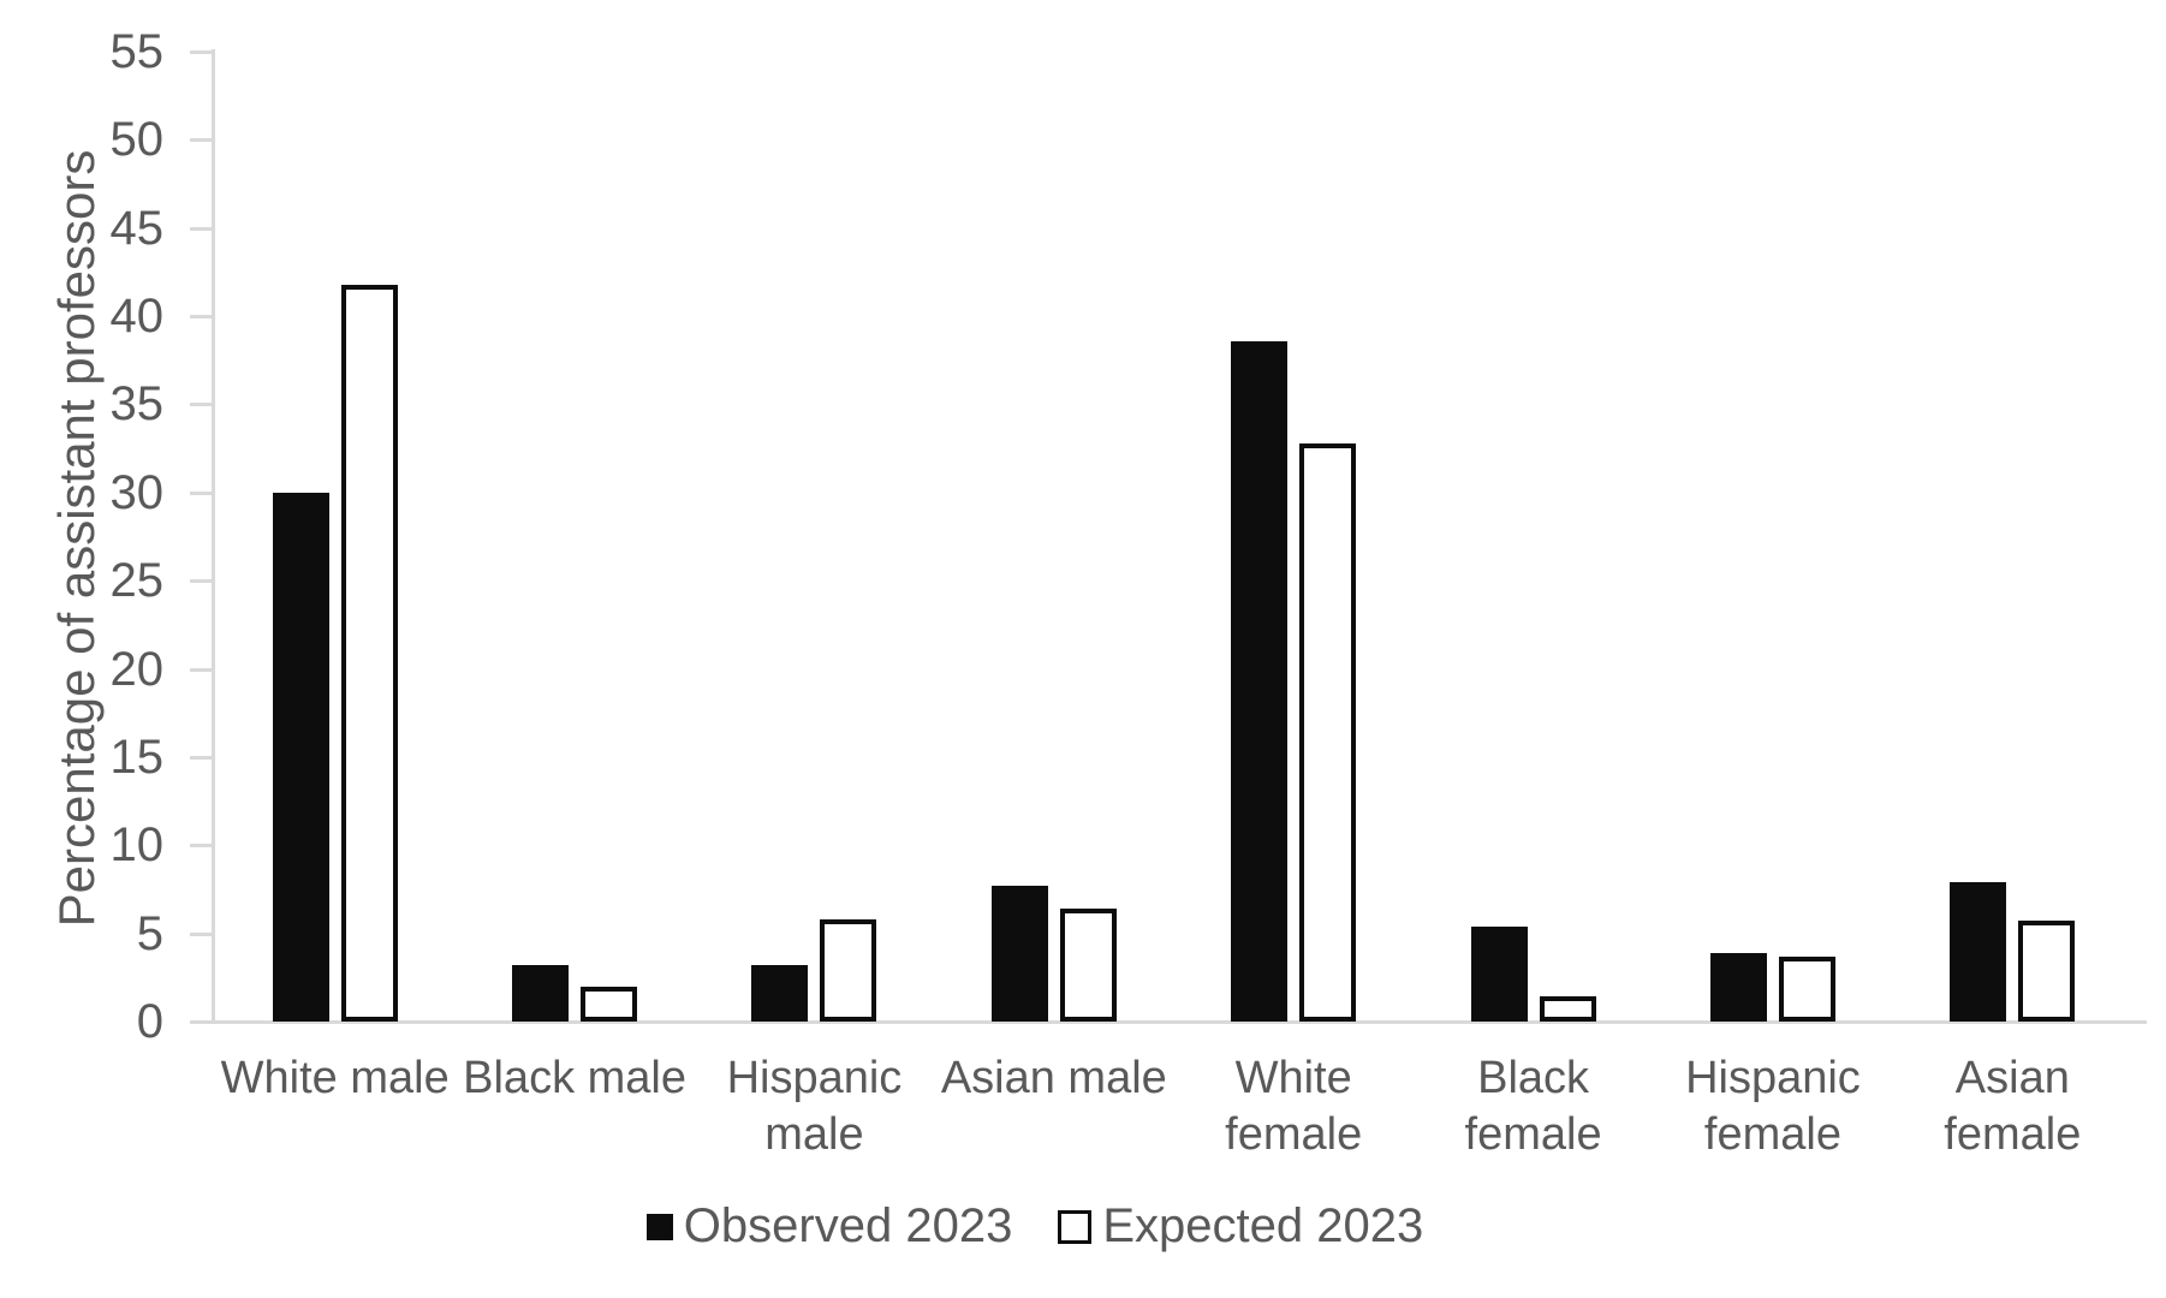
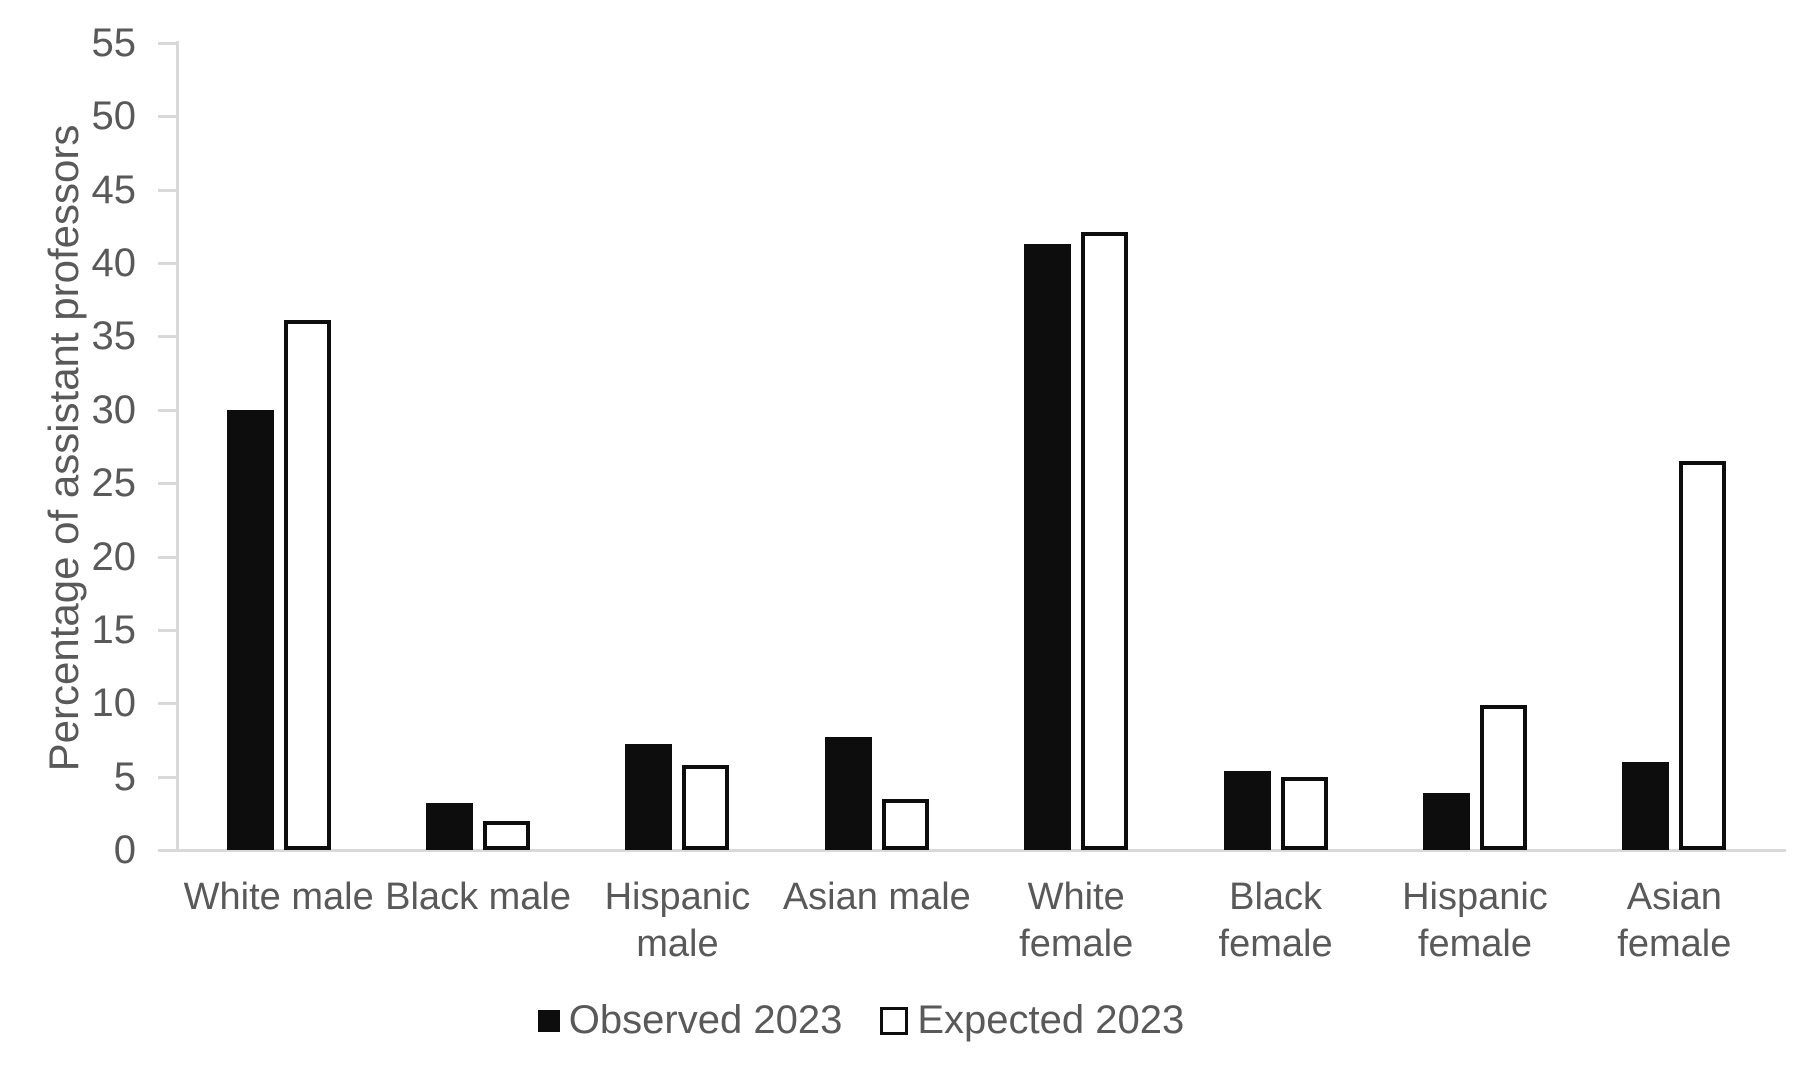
Expected 2023/White male: 41.8 -> 36.1
Observed 2023/Hispanic male: 3.2 -> 7.2
Expected 2023/Asian male: 6.4 -> 3.5
Observed 2023/White female: 38.6 -> 41.3
Expected 2023/White female: 32.8 -> 42.1
Expected 2023/Black female: 1.4 -> 5.0
Expected 2023/Hispanic female: 3.7 -> 9.9
Observed 2023/Asian female: 7.9 -> 6.0
Expected 2023/Asian female: 5.7 -> 26.5
